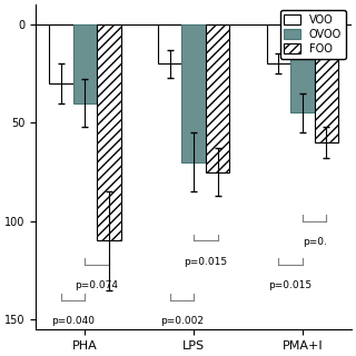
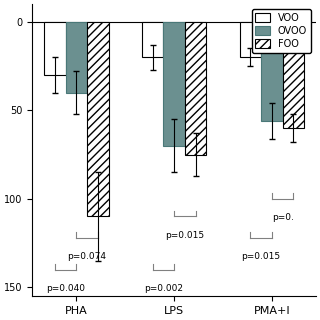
OVOO/PMA+I: 45 -> 56
